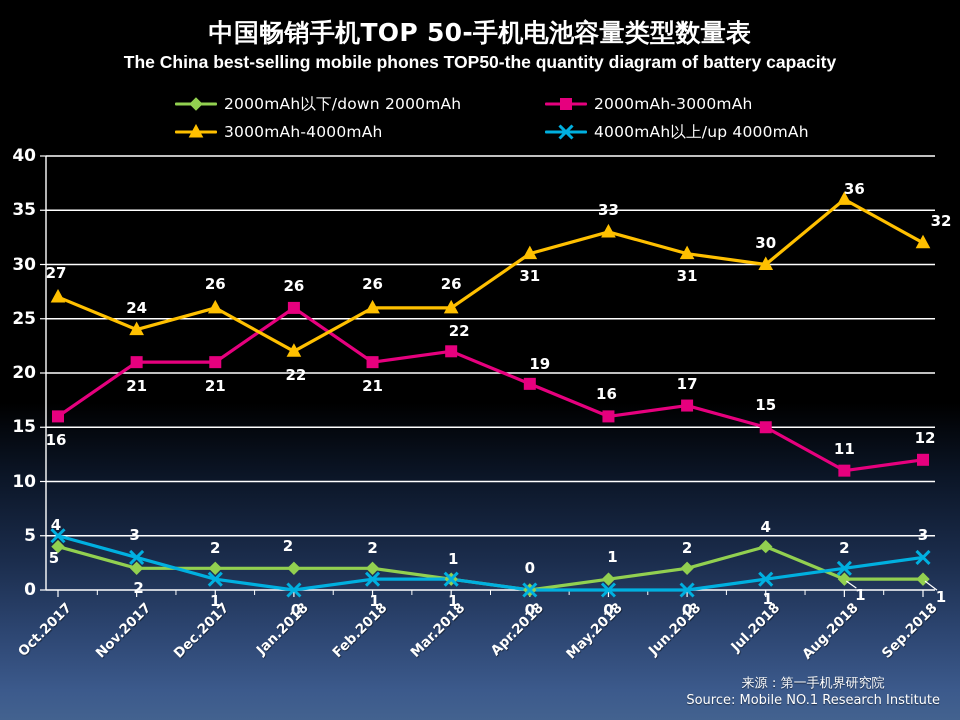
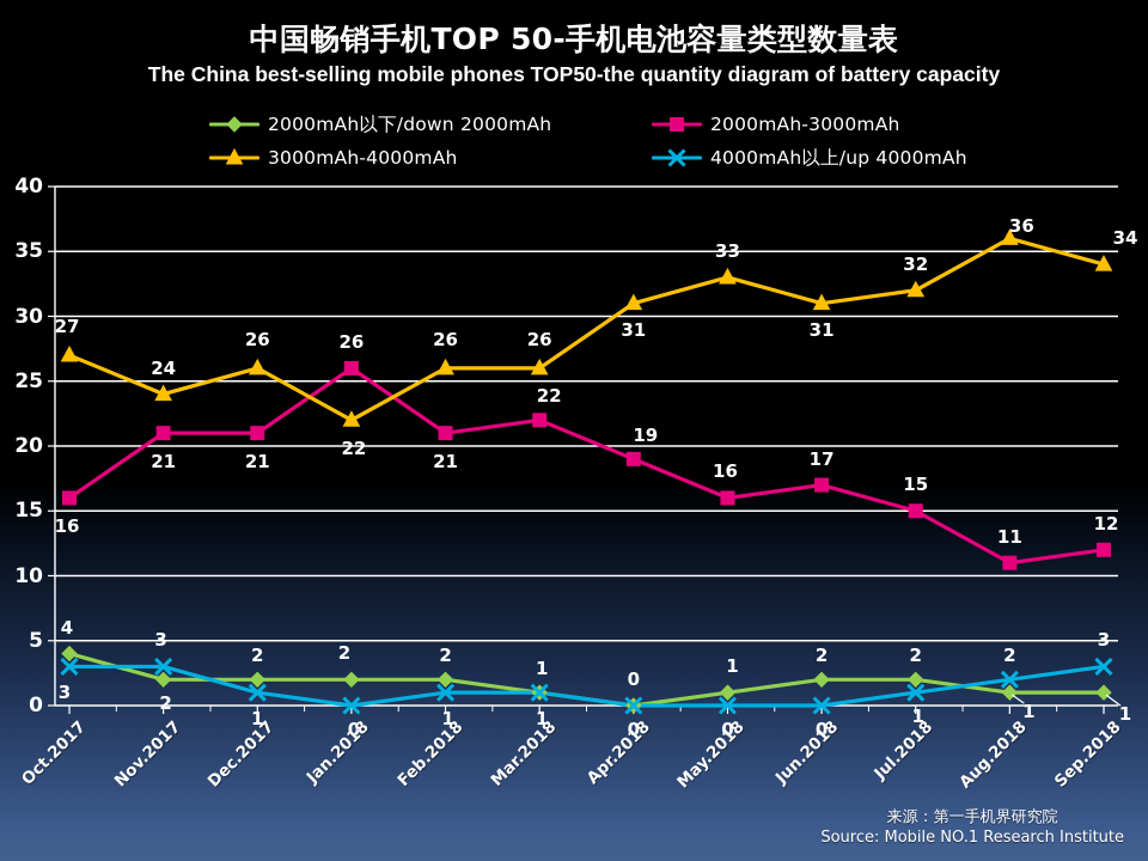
4000mAh以上/up 4000mAh/Oct.2017: 5 -> 3
2000mAh以下/down 2000mAh/Jul.2018: 4 -> 2
3000mAh-4000mAh/Jul.2018: 30 -> 32
3000mAh-4000mAh/Sep.2018: 32 -> 34
